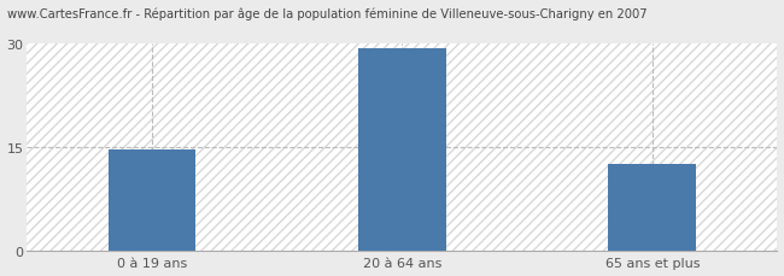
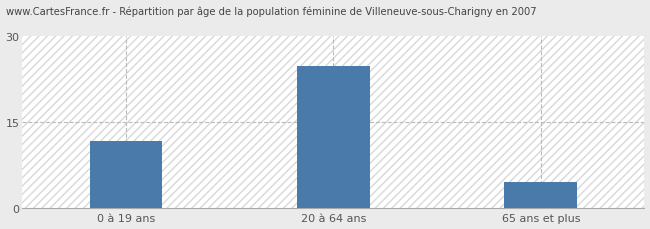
0 à 19 ans: 14.7 -> 11.6
20 à 64 ans: 29.3 -> 24.8
65 ans et plus: 12.6 -> 4.6
